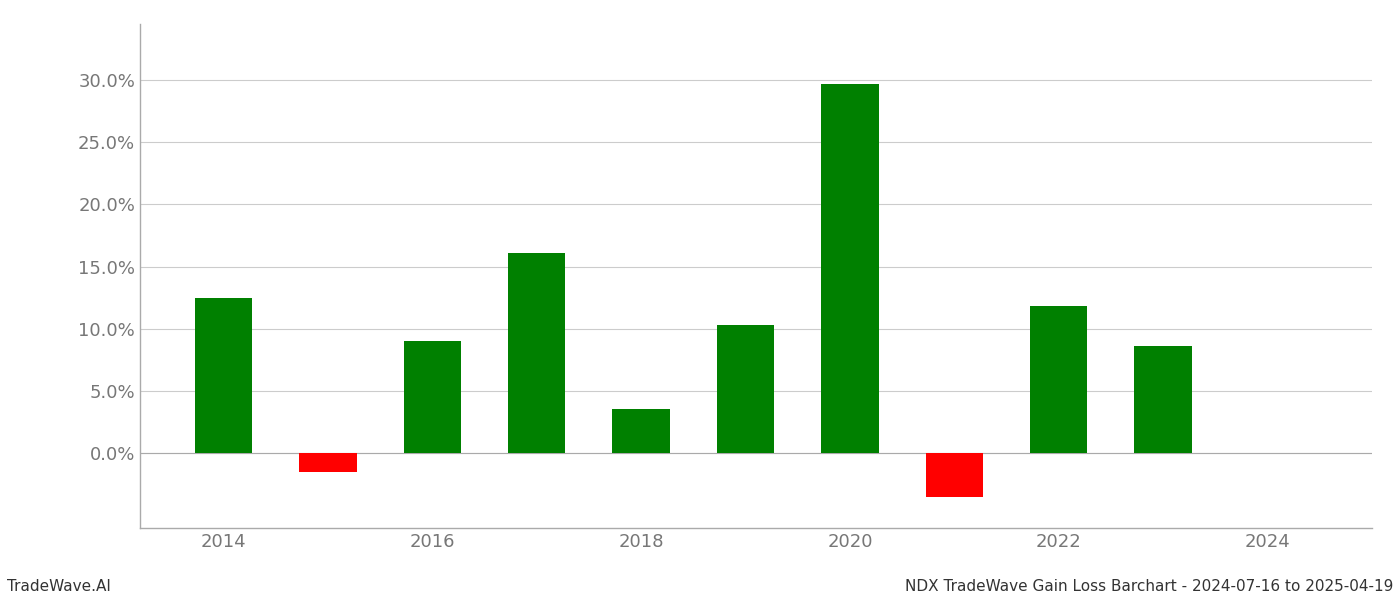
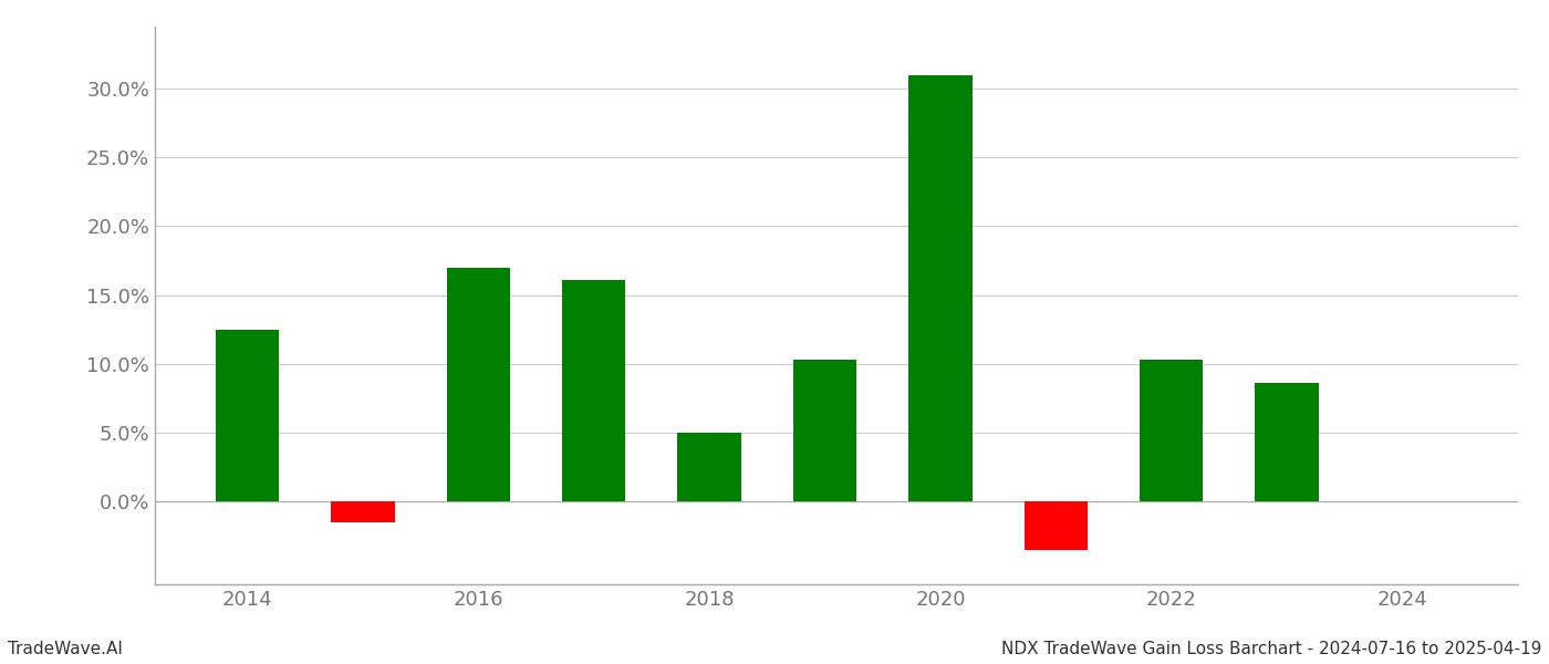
2016: 9.0% -> 17.0%
2018: 3.6% -> 5.0%
2020: 29.7% -> 31.0%
2022: 11.8% -> 10.3%
